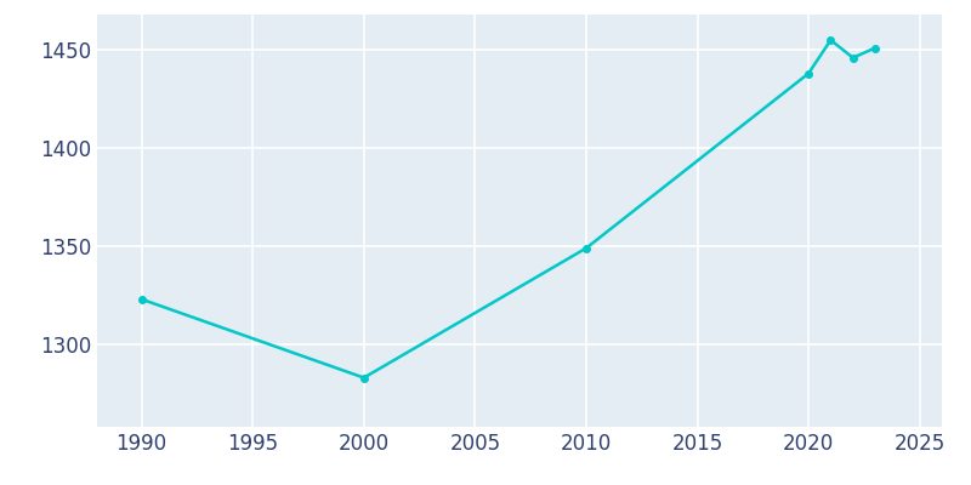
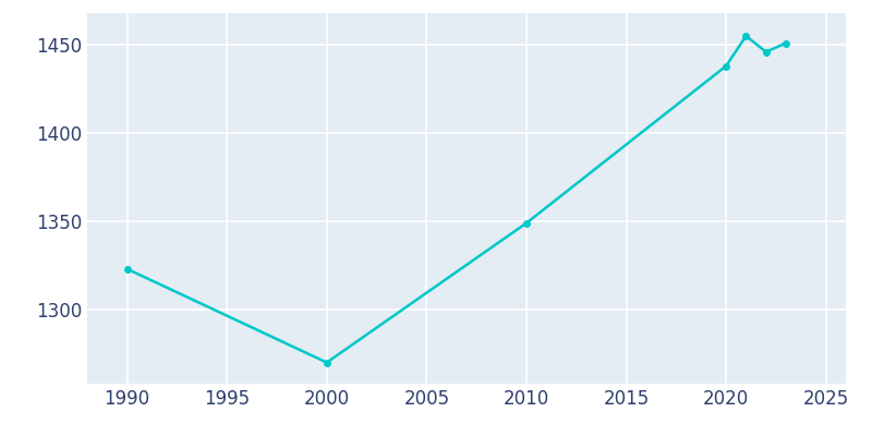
2000: 1283 -> 1270
